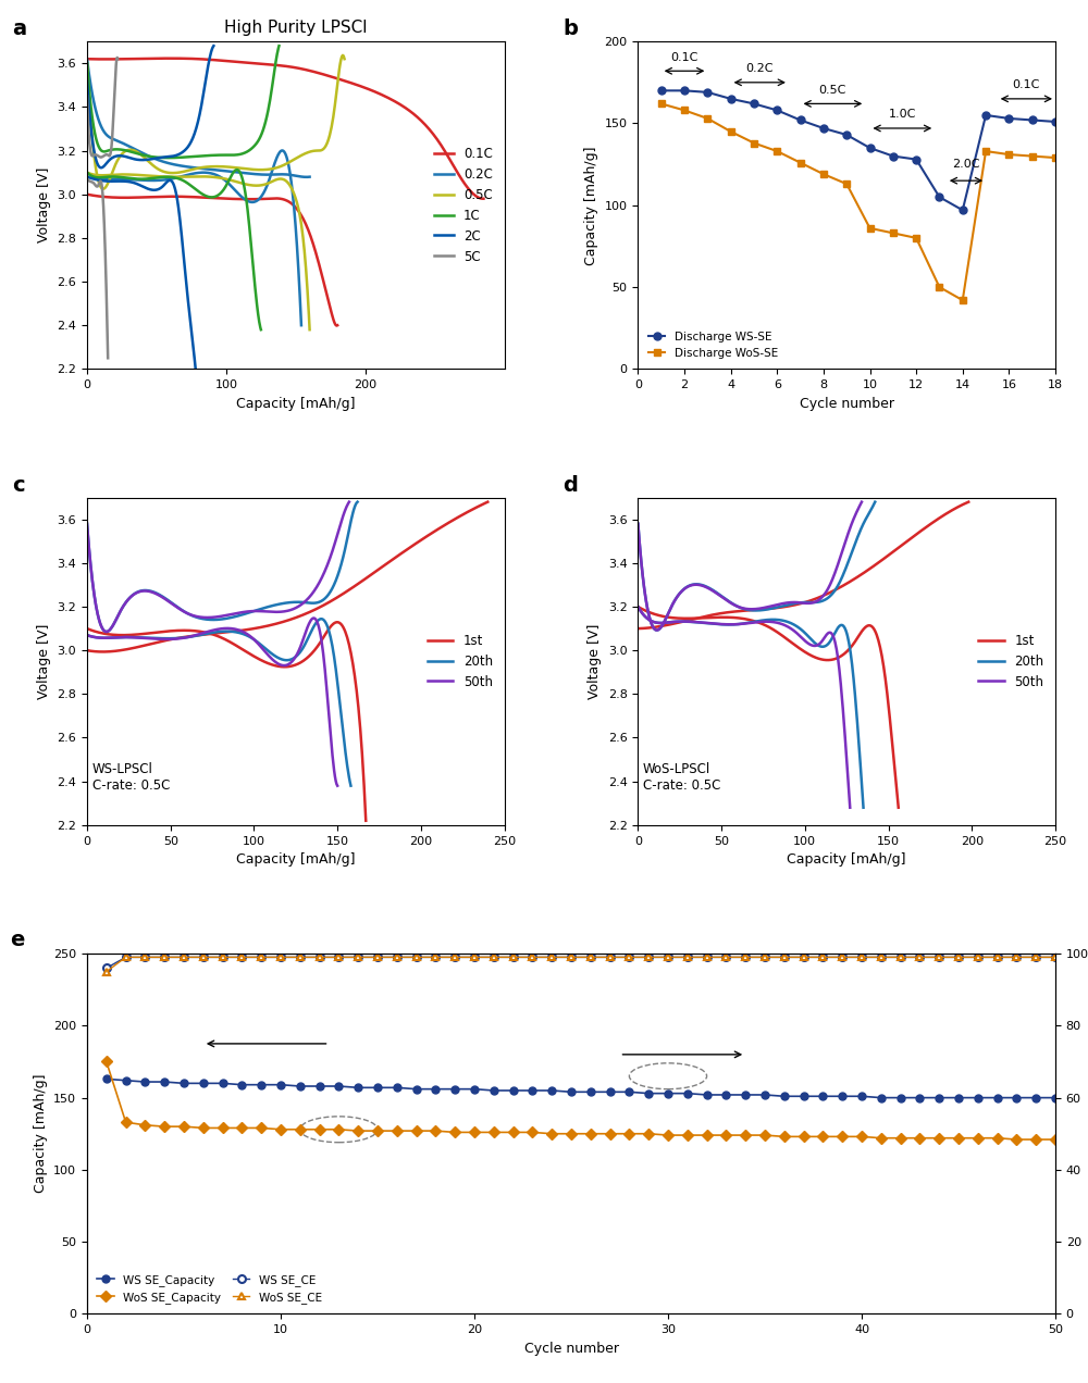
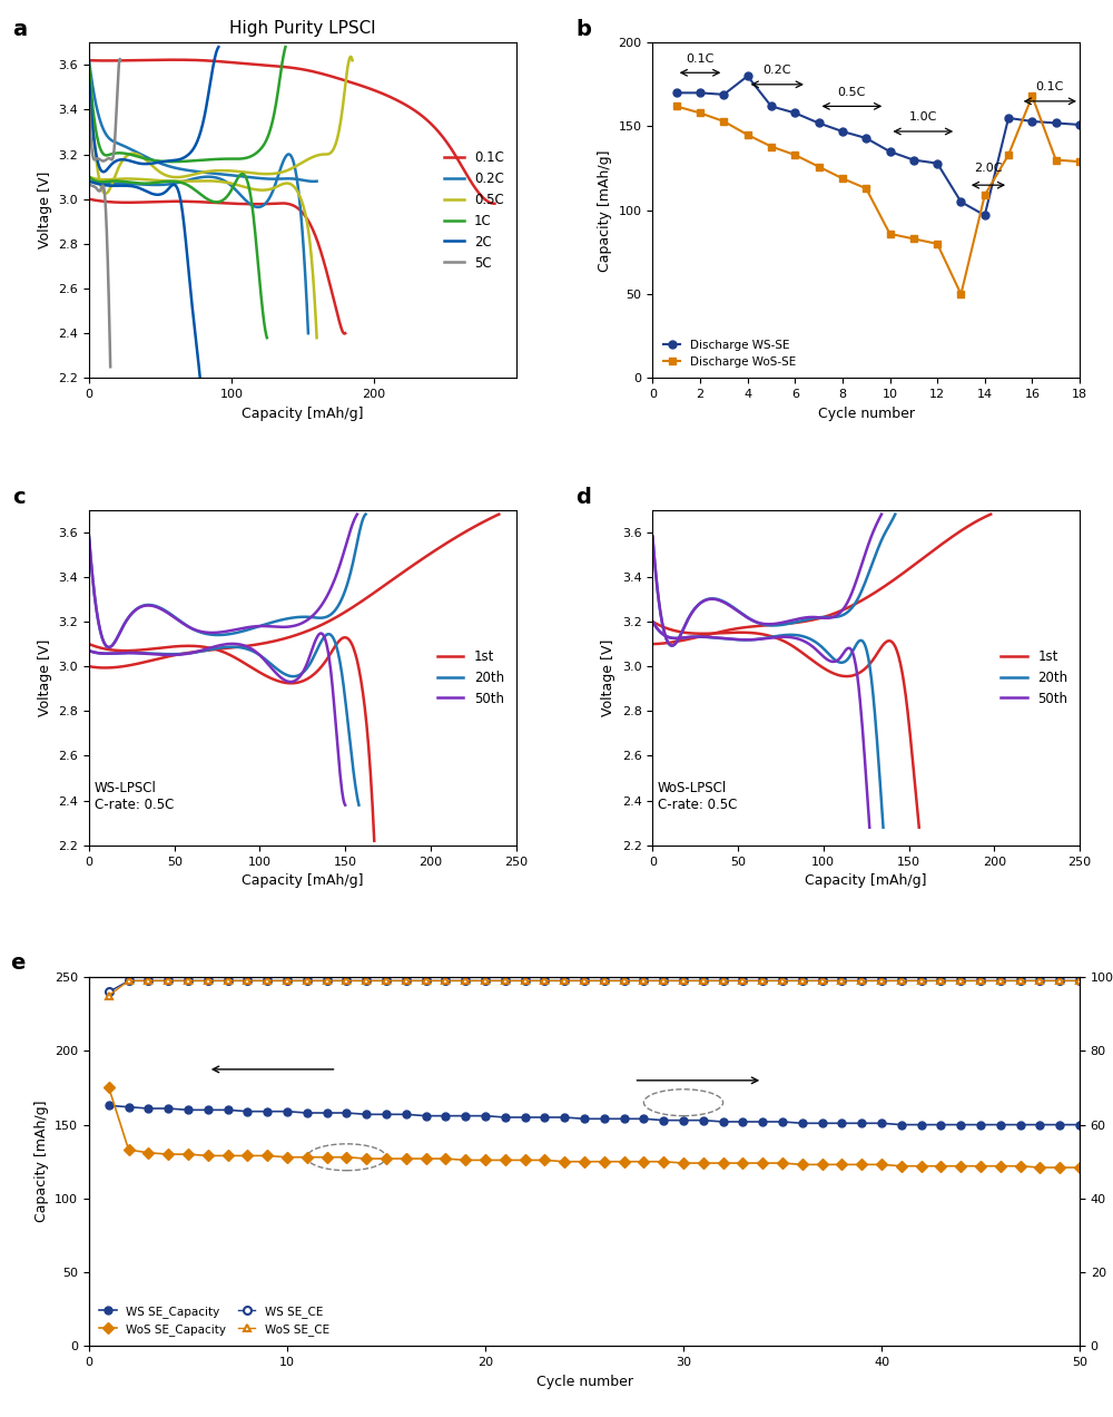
Discharge WS-SE/4: 165 -> 180
Discharge WoS-SE/14: 42 -> 109
Discharge WoS-SE/16: 131 -> 168
